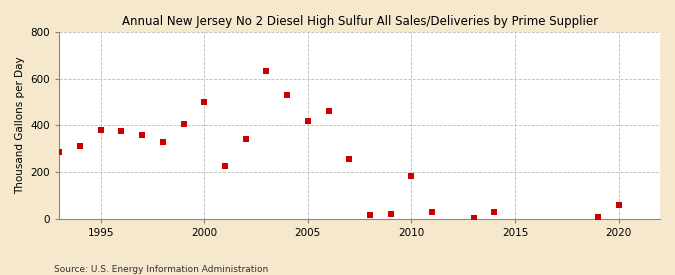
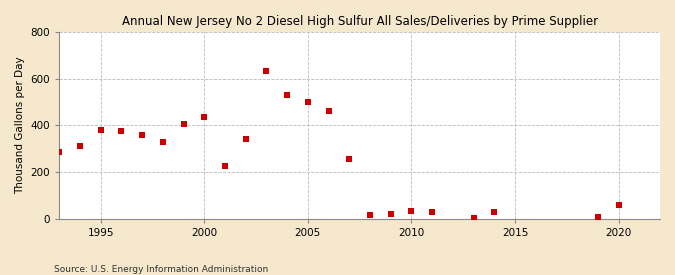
2000: 500 -> 435
2005: 420 -> 500
2010: 185 -> 35
